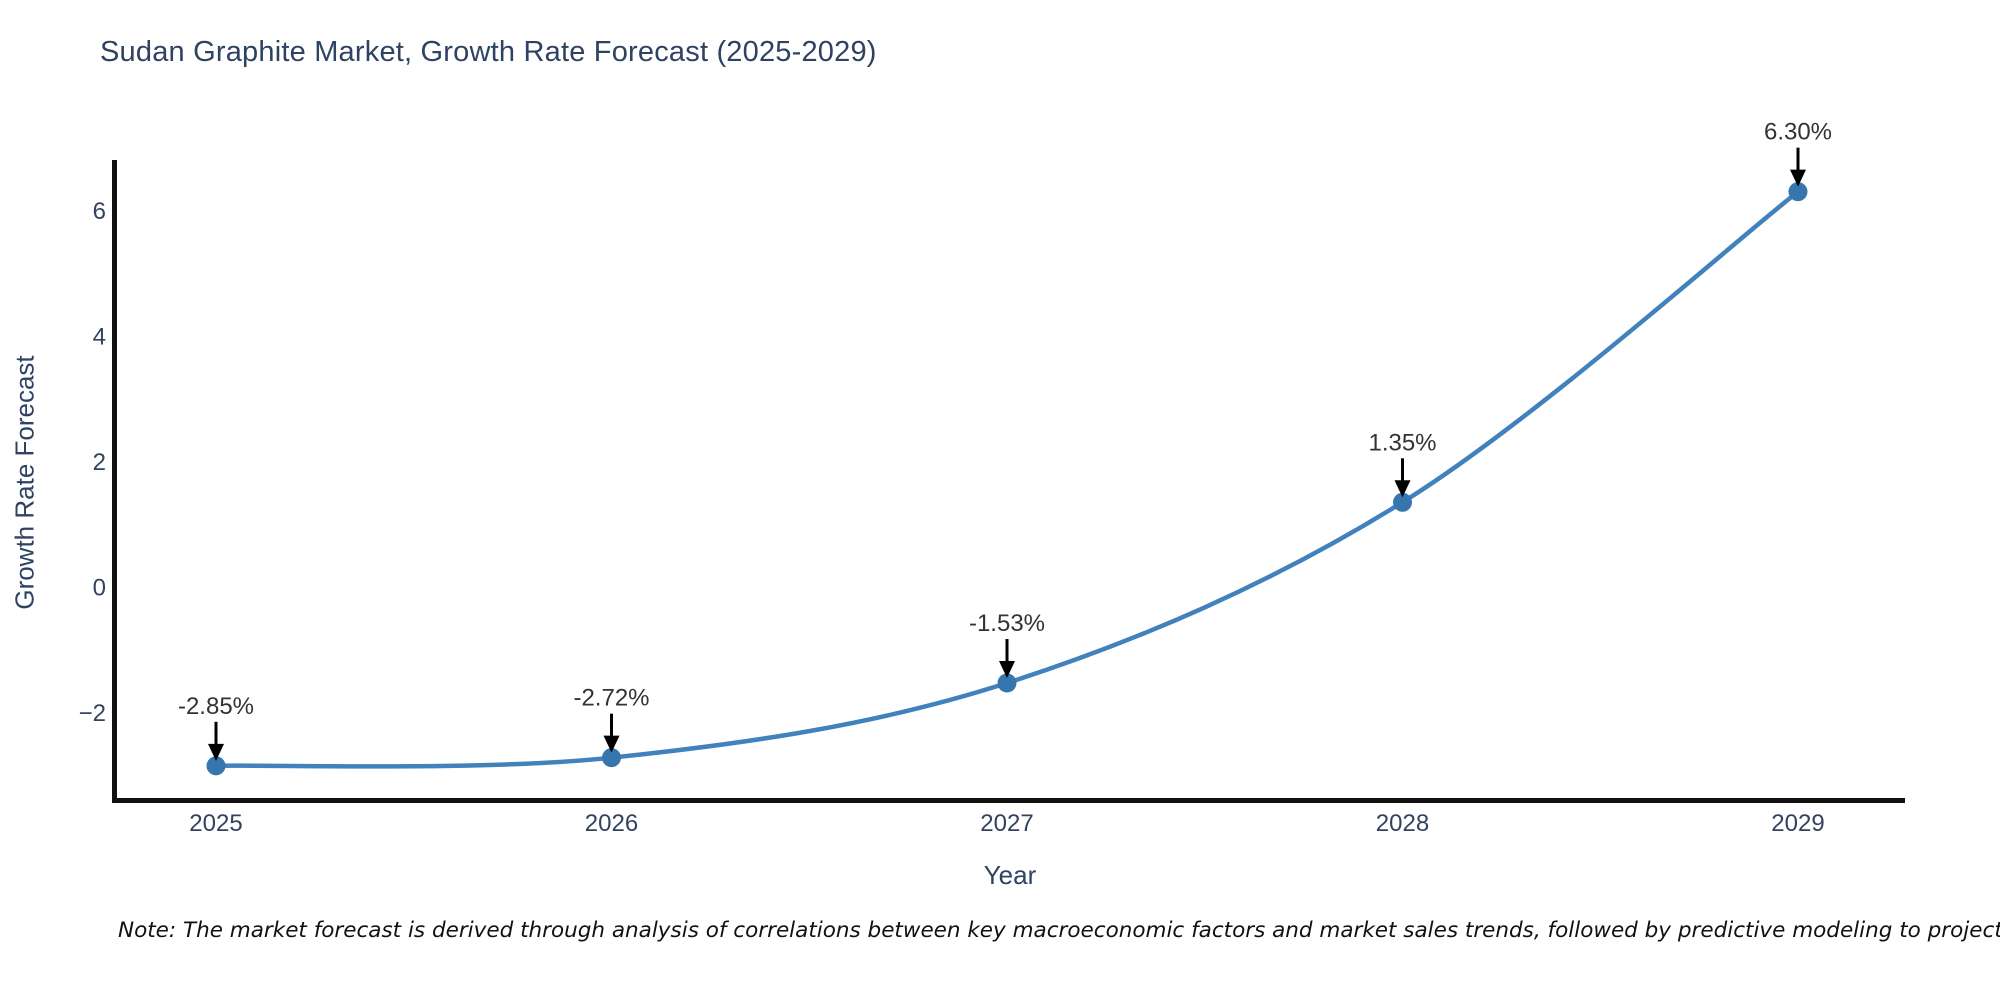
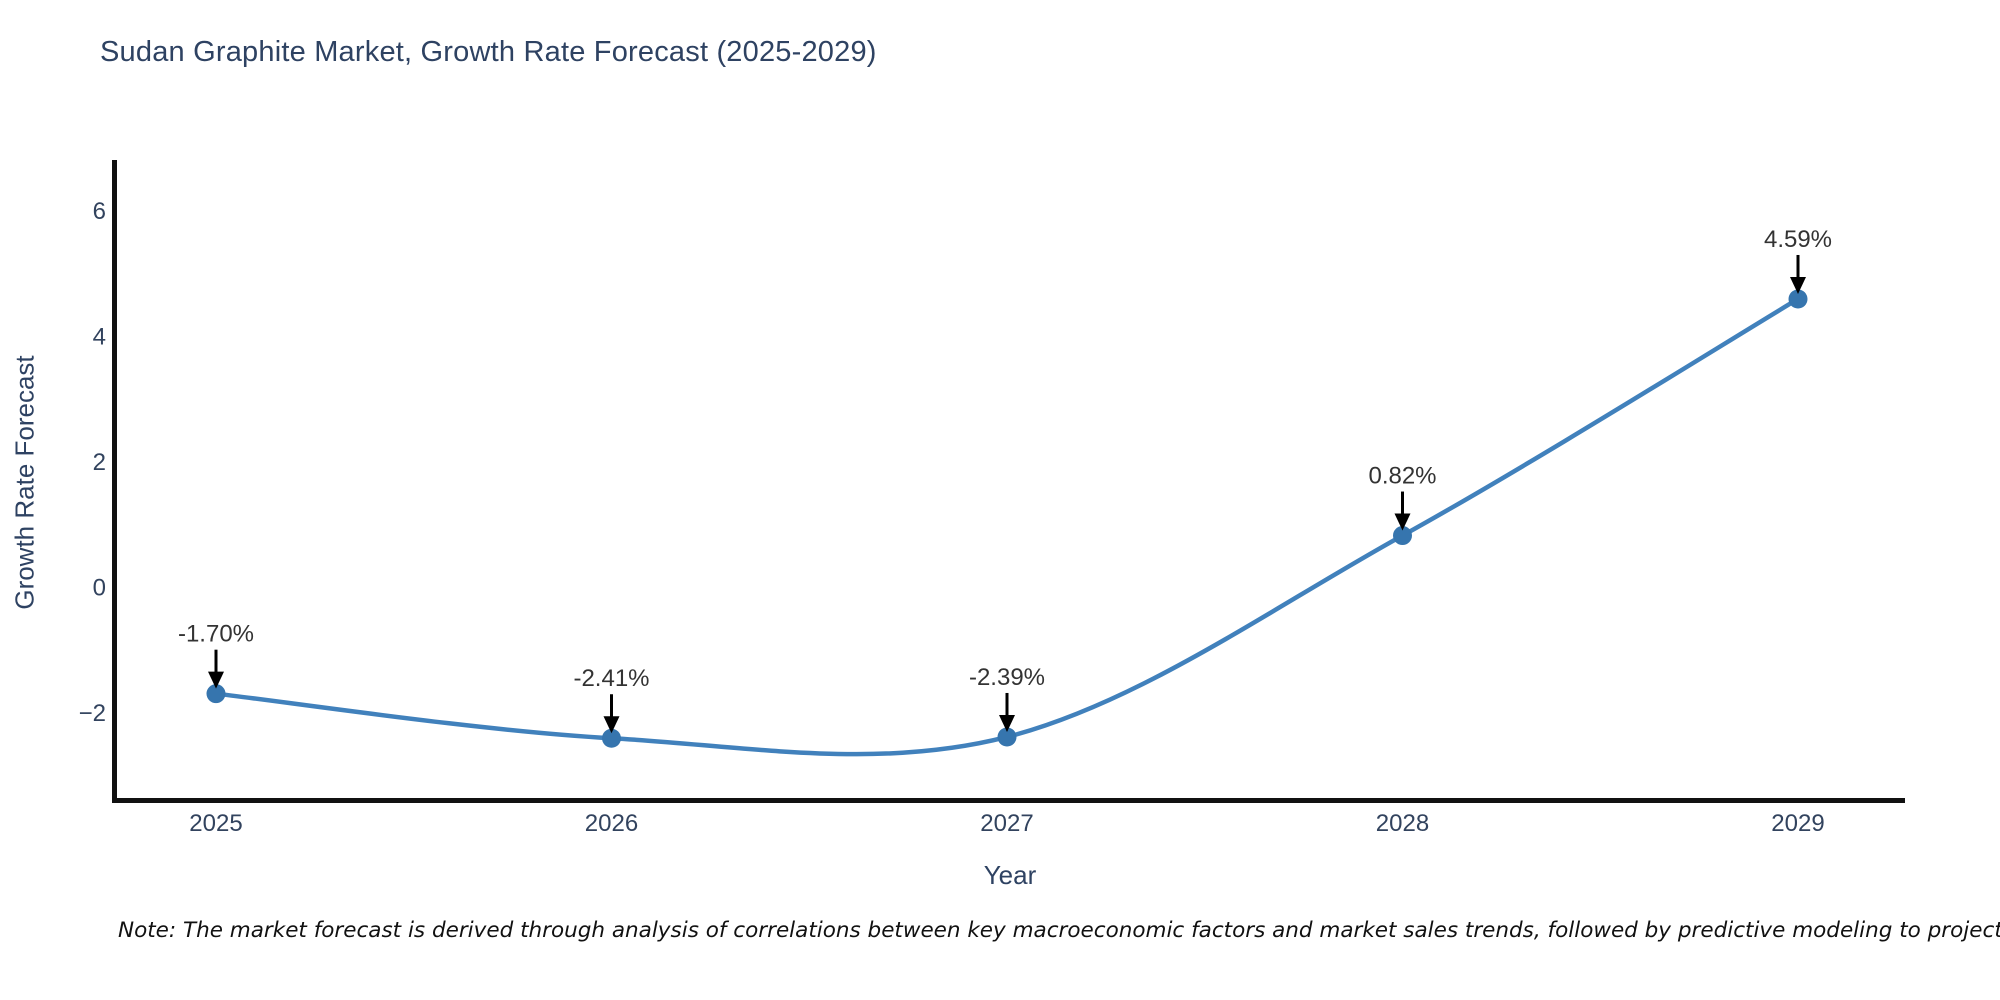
2025: -2.85% -> -1.70%
2026: -2.72% -> -2.41%
2027: -1.53% -> -2.39%
2028: 1.35% -> 0.82%
2029: 6.30% -> 4.59%
